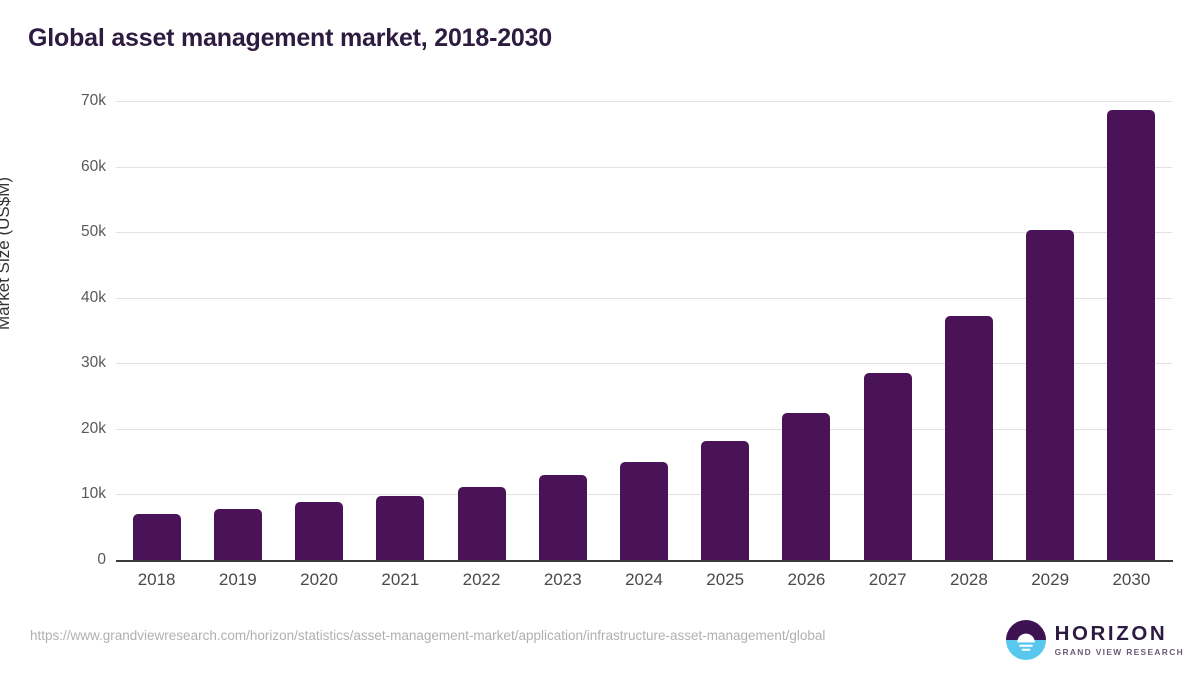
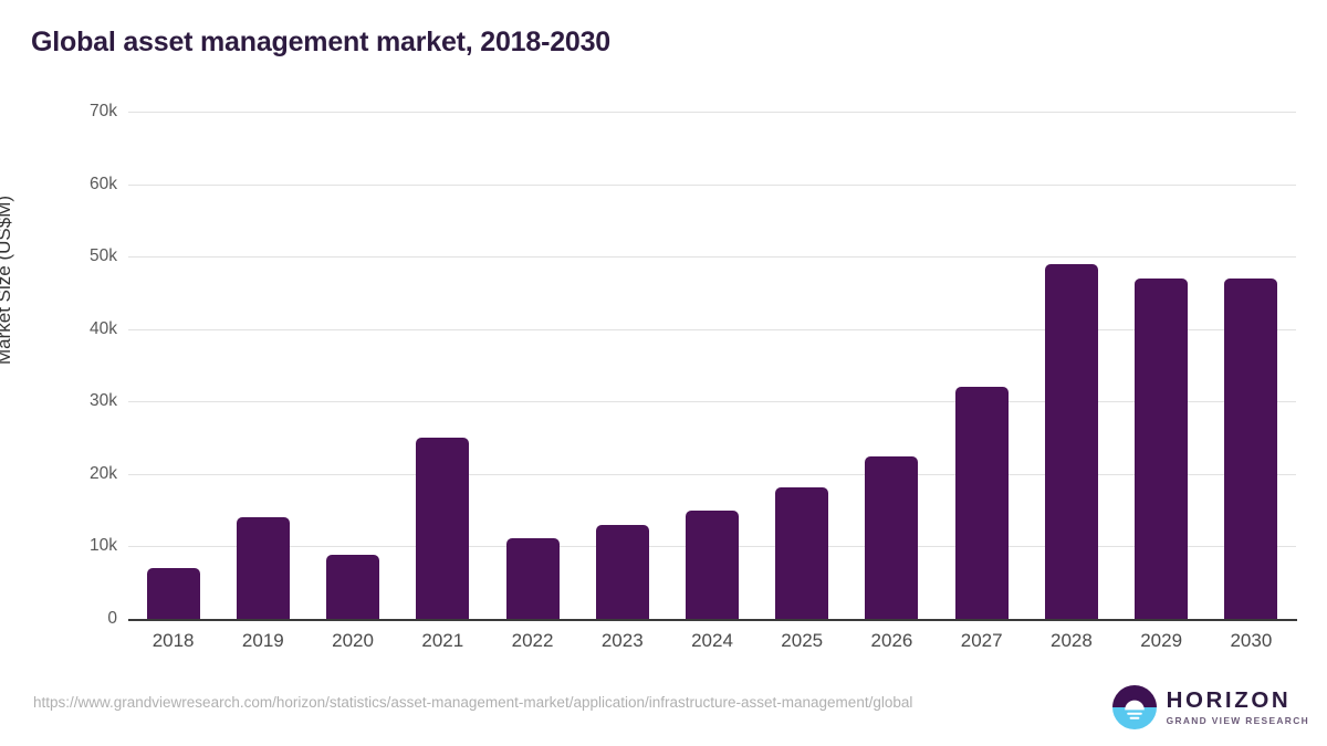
2019: 8k -> 14k
2021: 10k -> 25k
2027: 28k -> 32k
2028: 37k -> 49k
2029: 50k -> 47k
2030: 69k -> 47k
